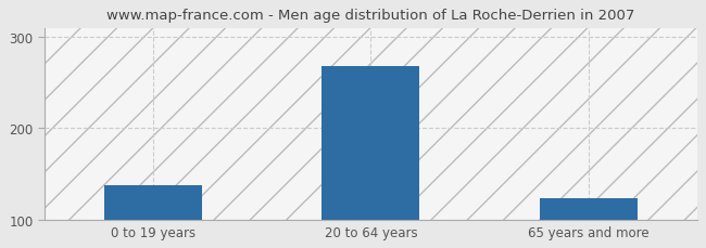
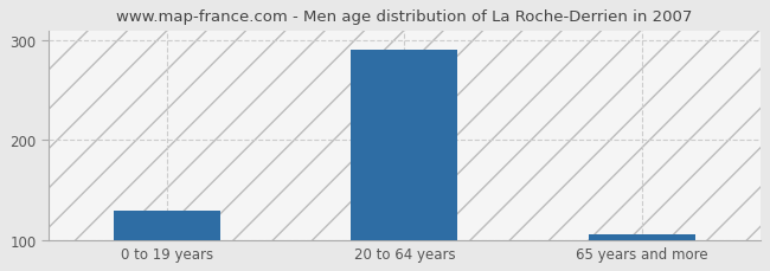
0 to 19 years: 138 -> 130
20 to 64 years: 268 -> 291
65 years and more: 124 -> 106
